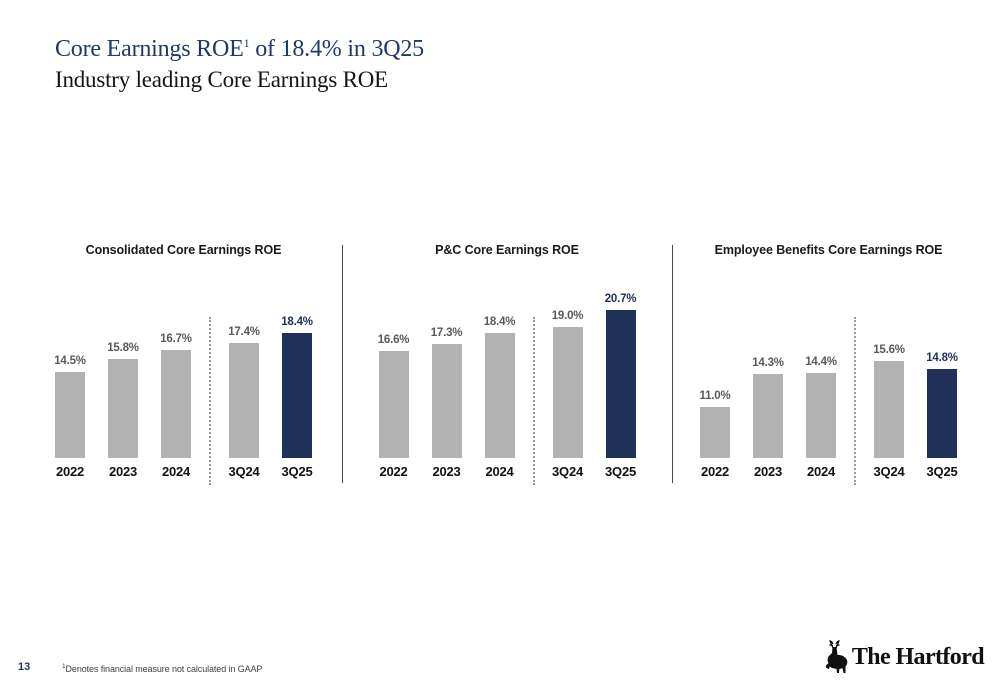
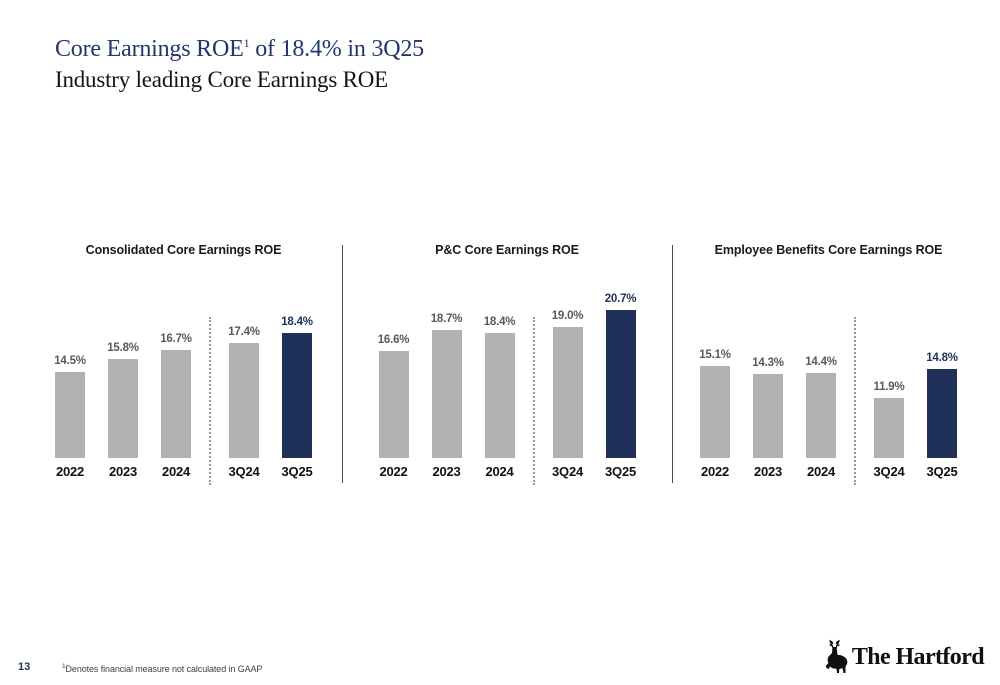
P&C Core Earnings ROE/2023: 17.3% -> 18.7%
Employee Benefits Core Earnings ROE/2022: 11.0% -> 15.1%
Employee Benefits Core Earnings ROE/3Q24: 15.6% -> 11.9%
